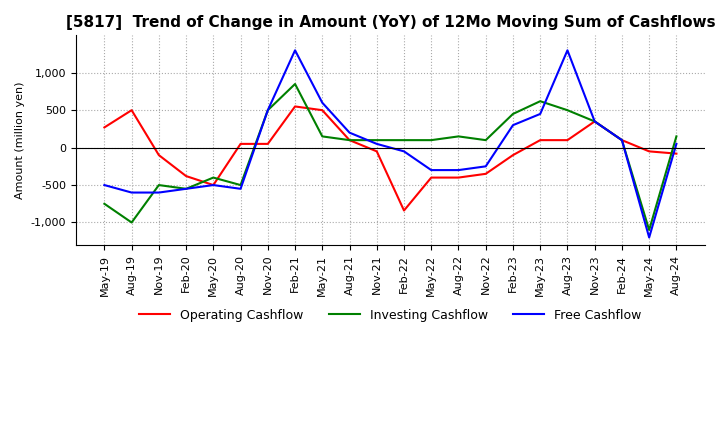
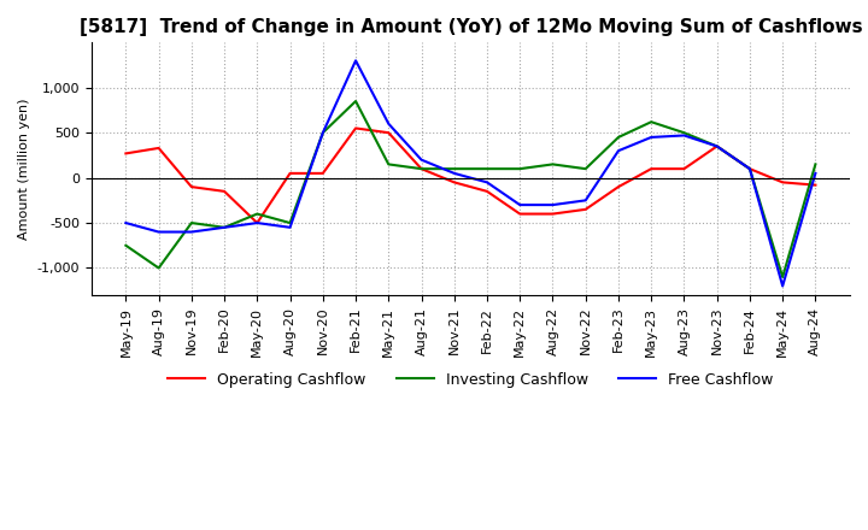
Operating Cashflow/Aug-19: 500 -> 330
Operating Cashflow/Feb-20: -380 -> -150
Operating Cashflow/Feb-22: -840 -> -150
Free Cashflow/Aug-23: 1,300 -> 470
